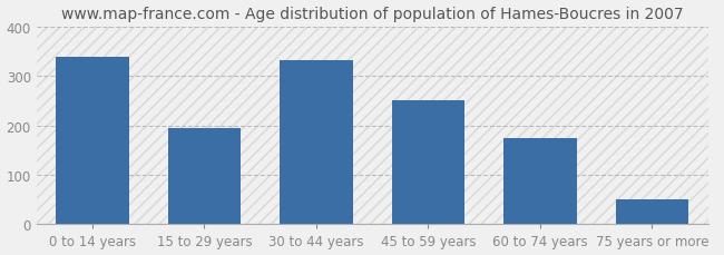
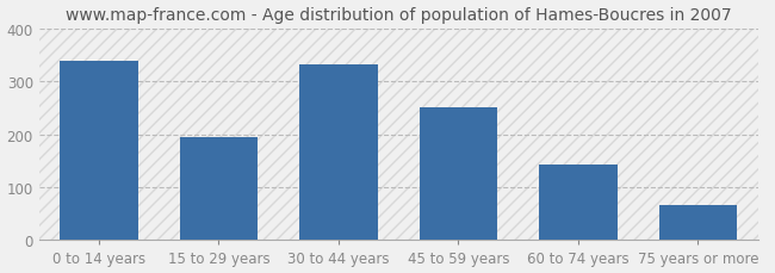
60 to 74 years: 175 -> 142
75 years or more: 50 -> 67
